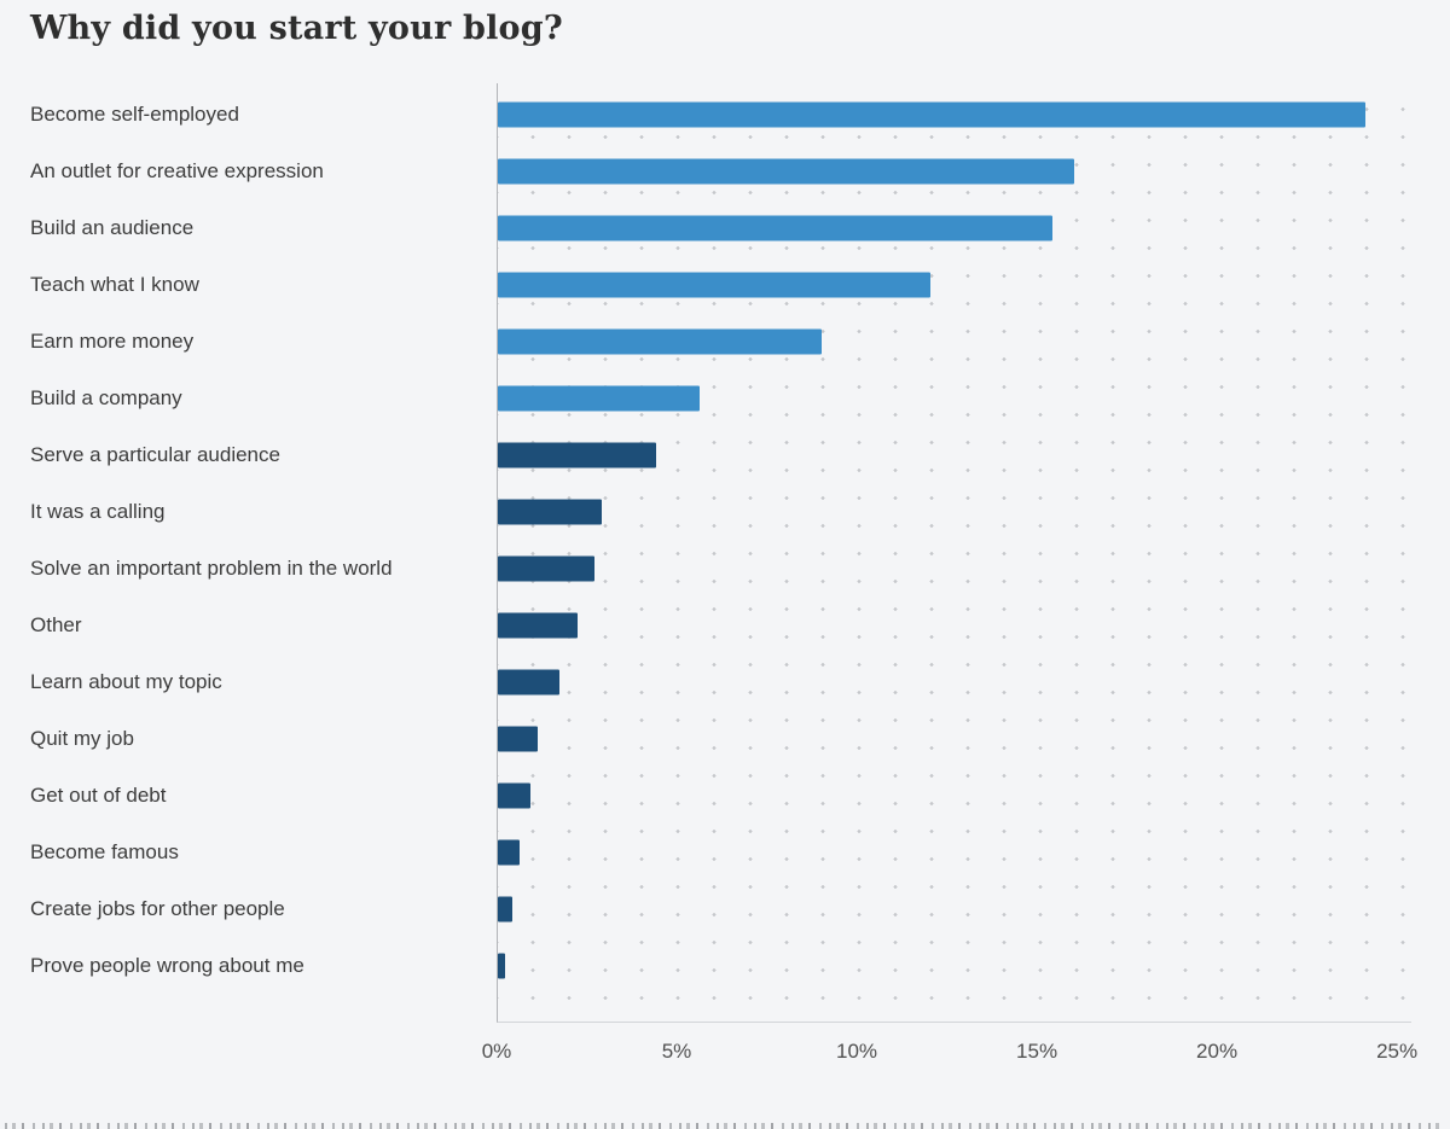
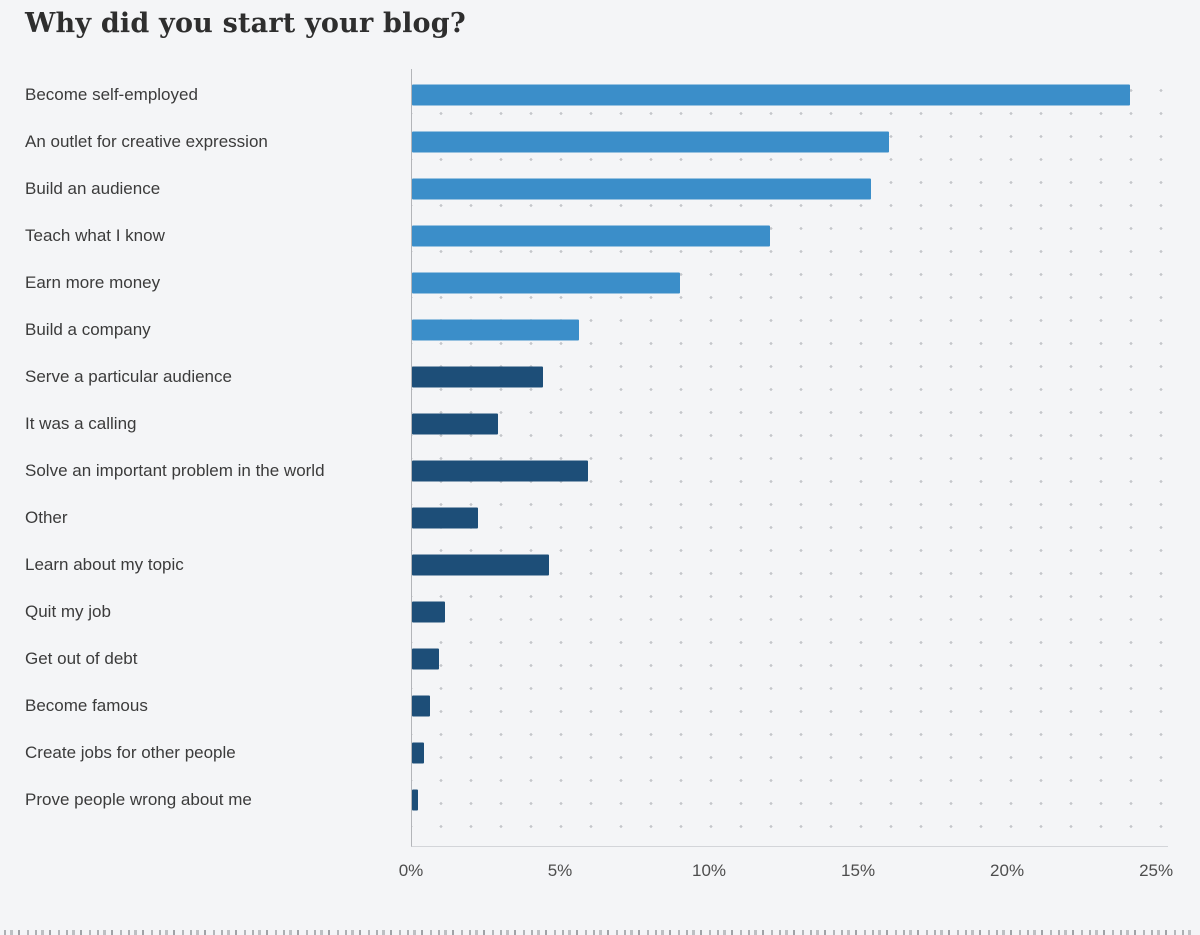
Solve an important problem in the world: 2.7% -> 5.9%
Learn about my topic: 1.7% -> 4.6%
